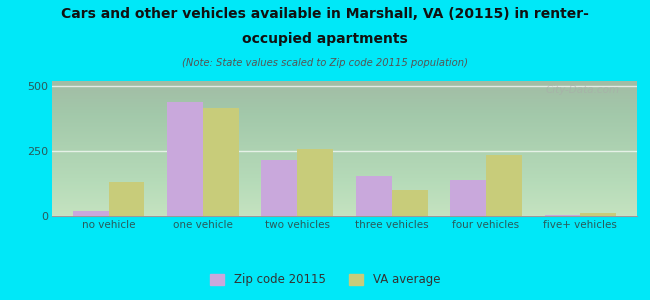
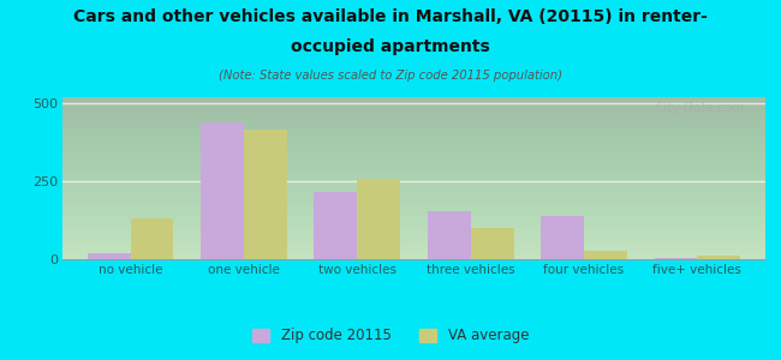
VA average/four vehicles: 235 -> 28
